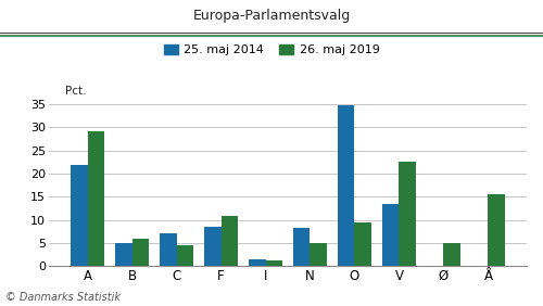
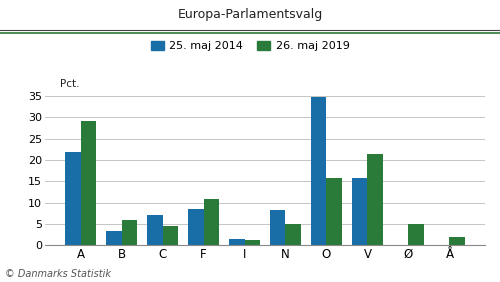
25. maj 2014/B: 5.0 -> 3.3
26. maj 2019/O: 9.5 -> 15.8
25. maj 2014/V: 13.5 -> 15.7
26. maj 2019/V: 22.5 -> 21.3
26. maj 2019/Å: 15.5 -> 1.9
